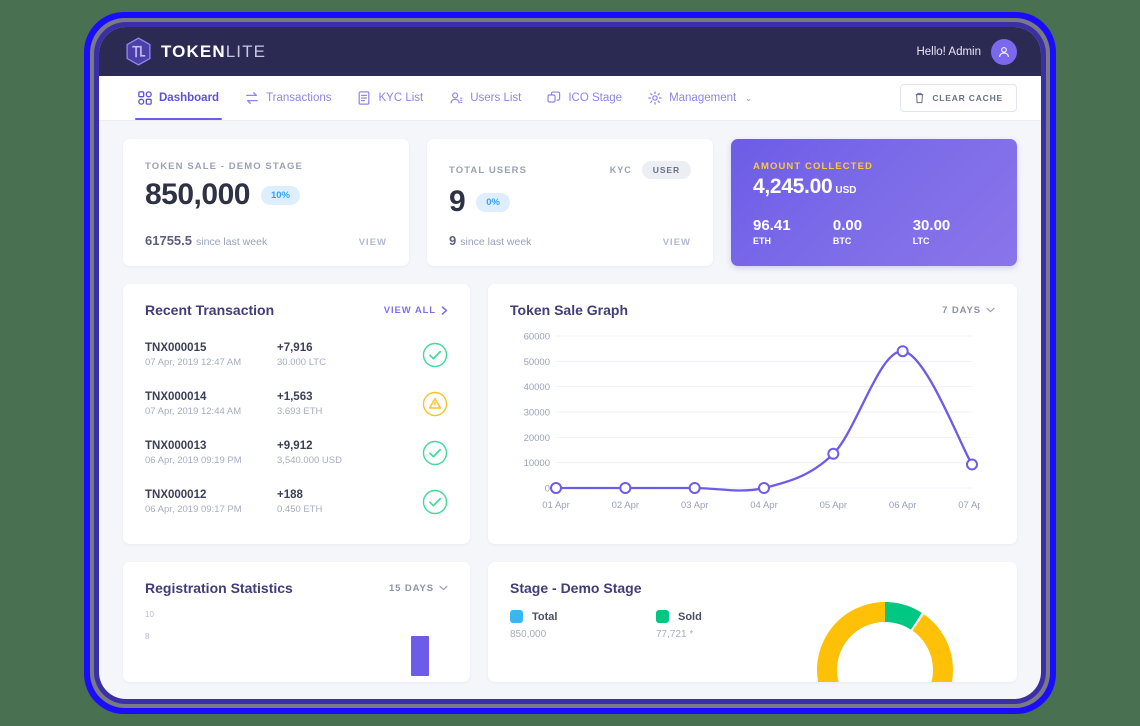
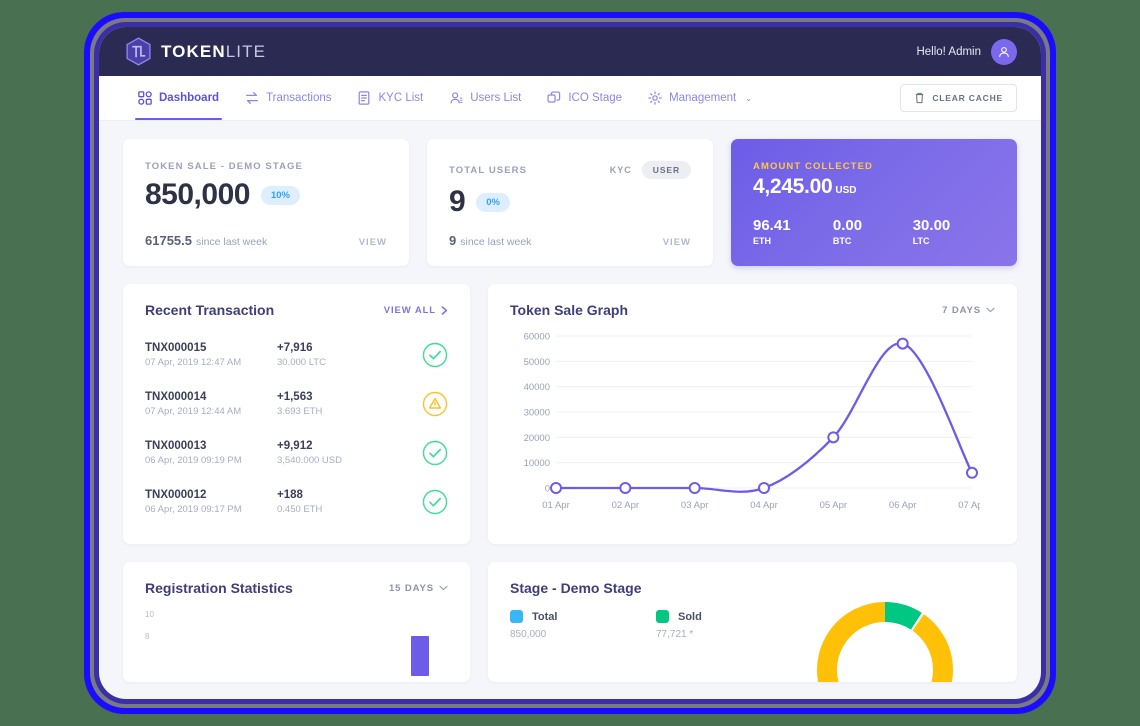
05 Apr: 14000 -> 20000
06 Apr: 54000 -> 57000
07 Apr: 9000 -> 6000
